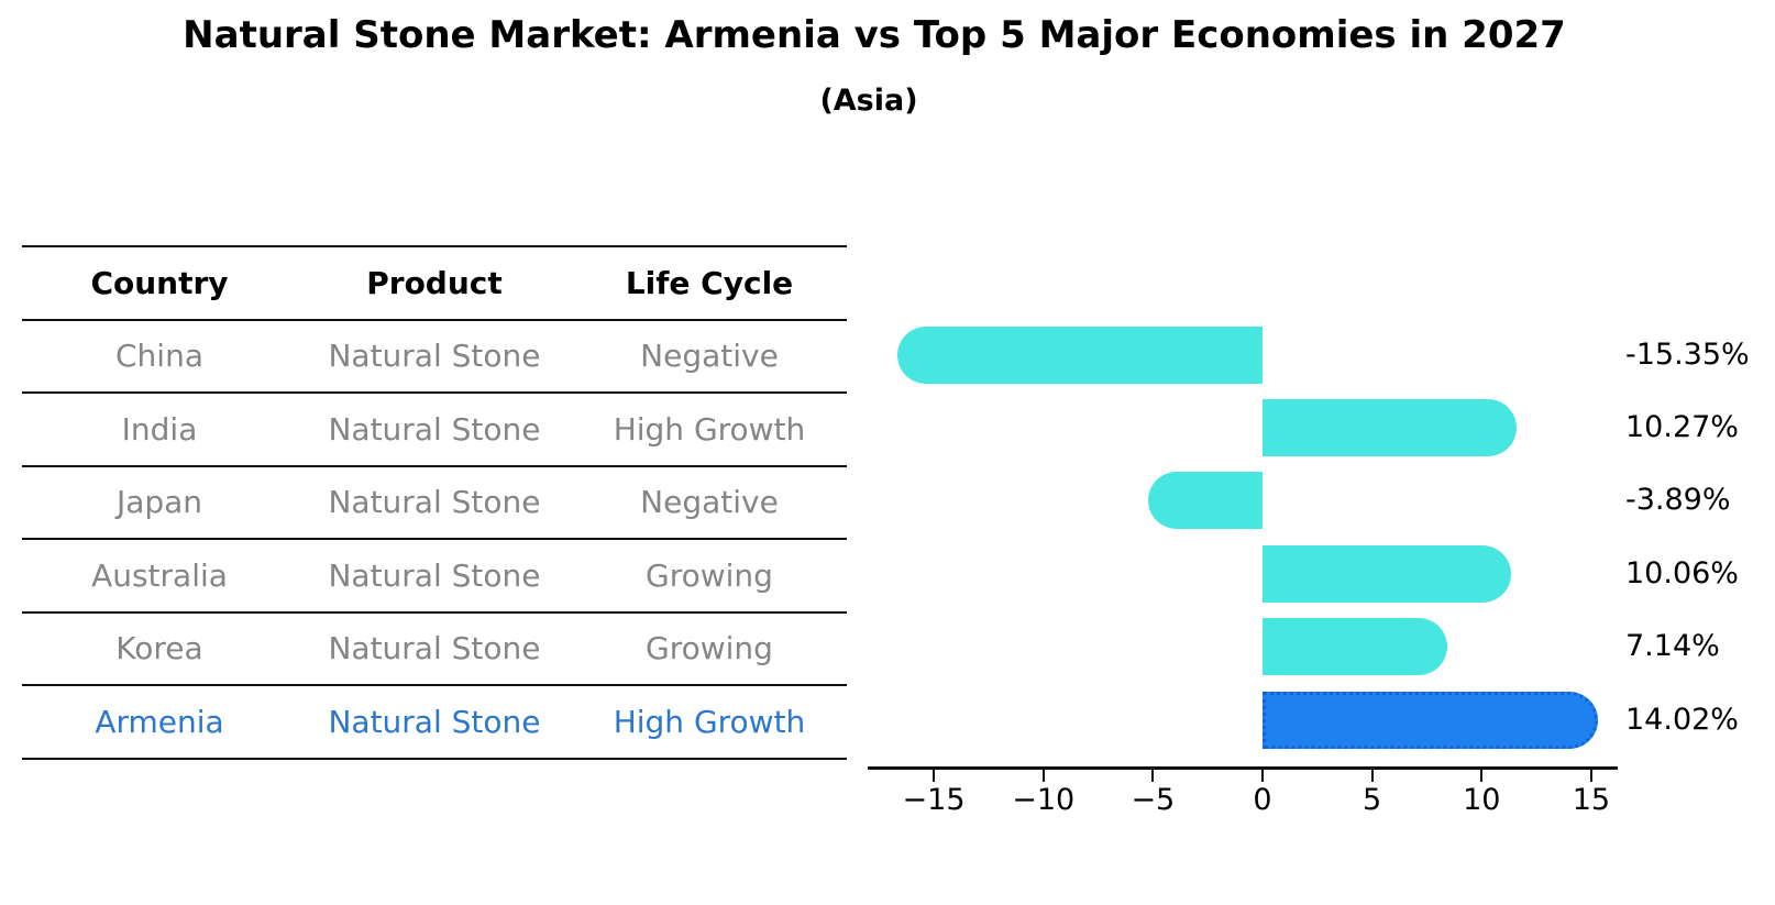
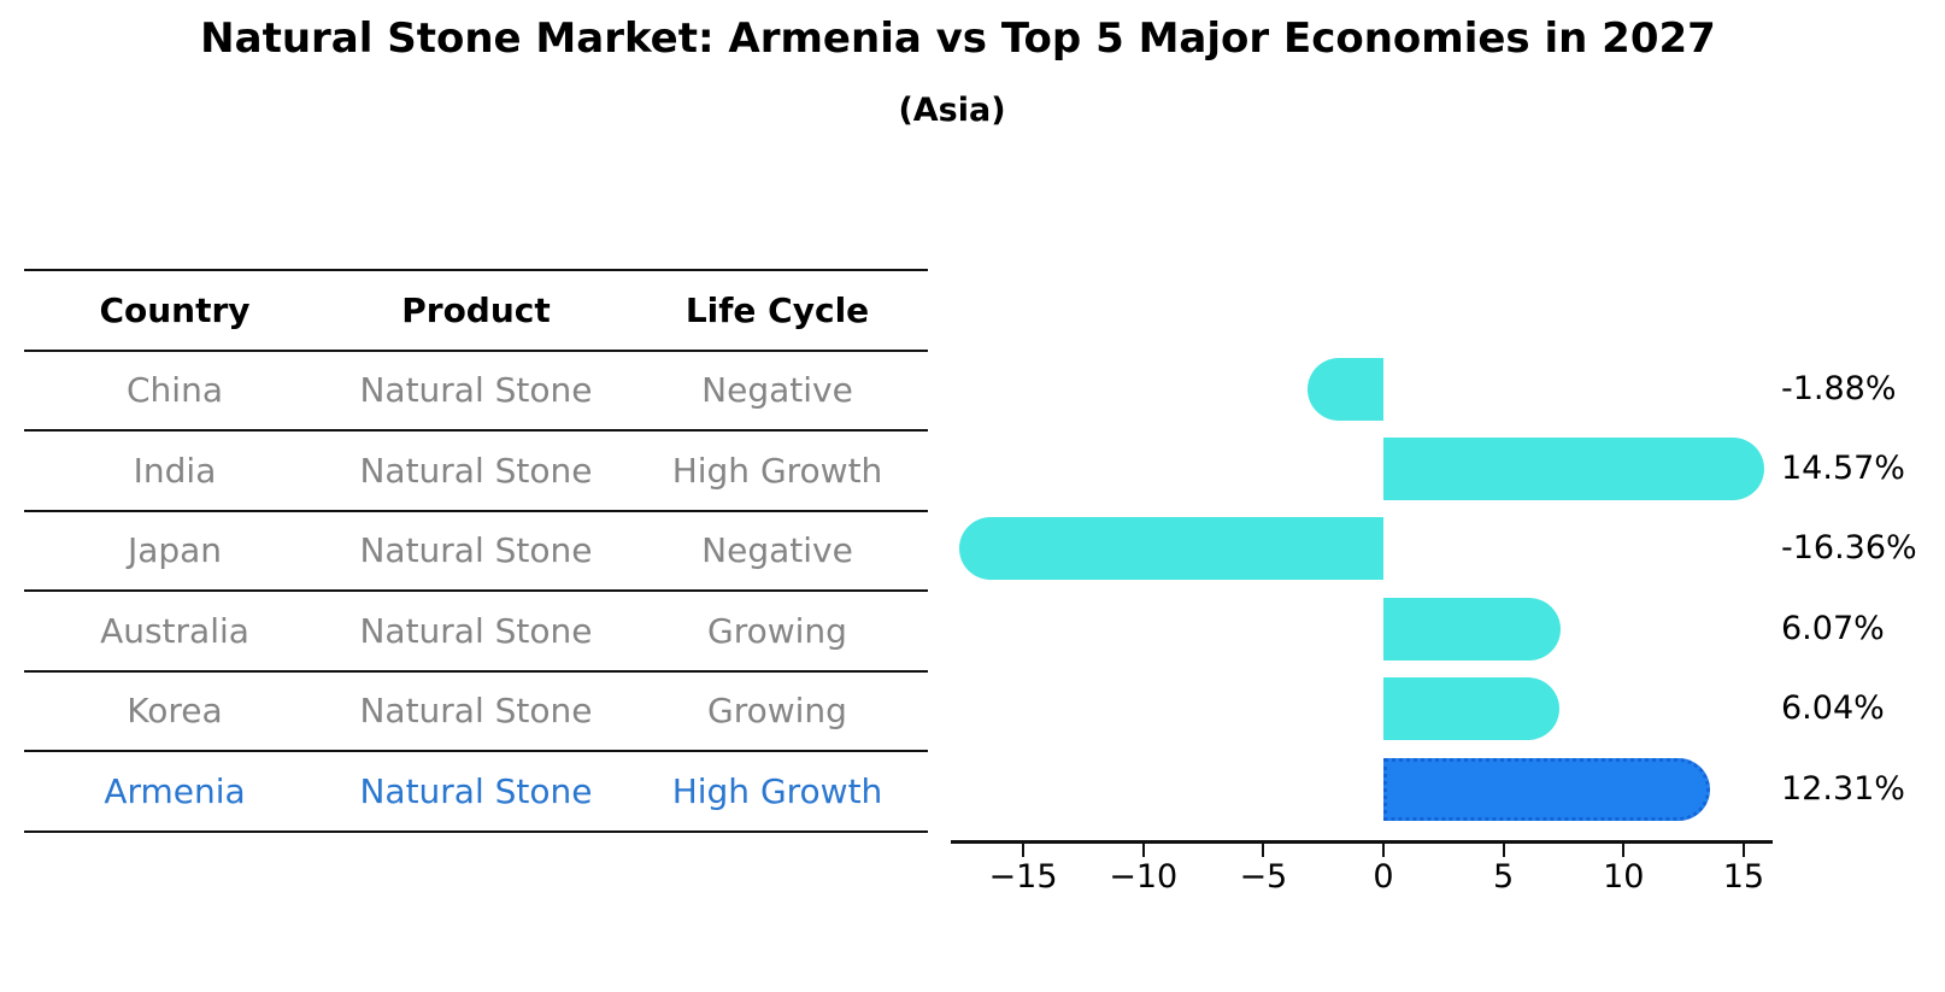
China: -15.35% -> -1.88%
India: 10.27% -> 14.57%
Japan: -3.89% -> -16.36%
Australia: 10.06% -> 6.07%
Korea: 7.14% -> 6.04%
Armenia: 14.02% -> 12.31%
